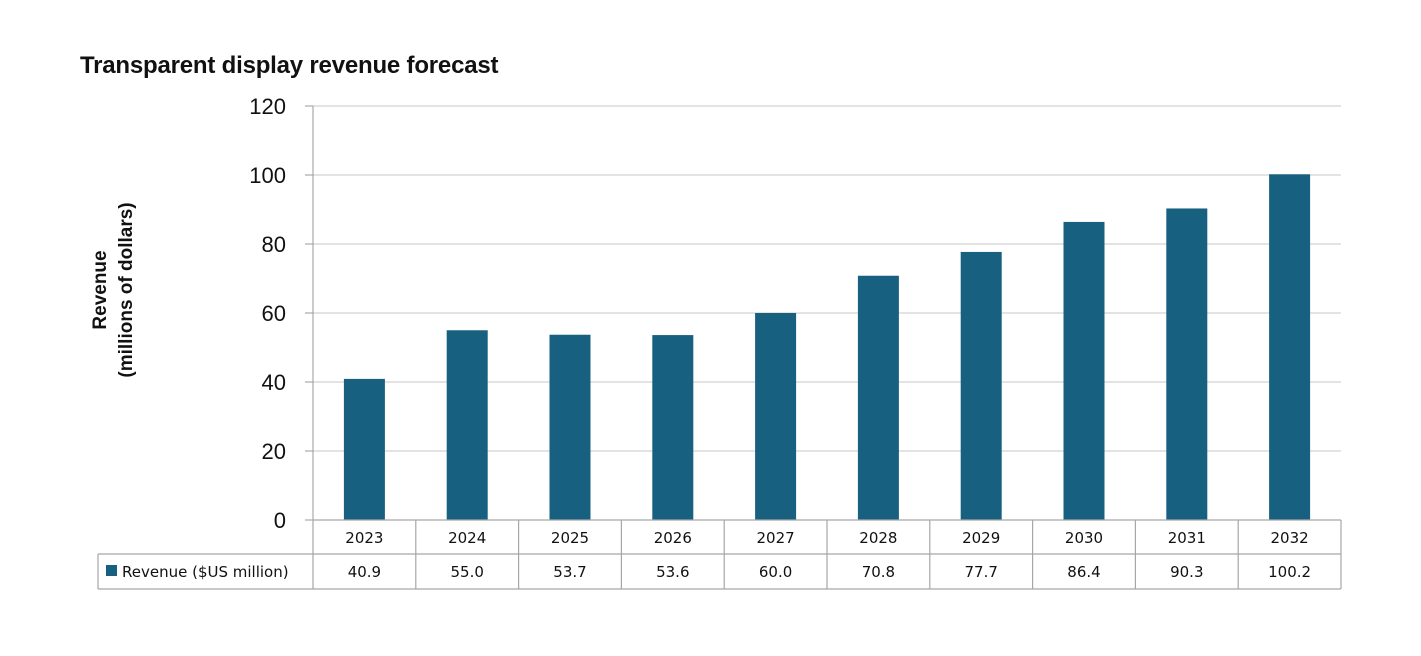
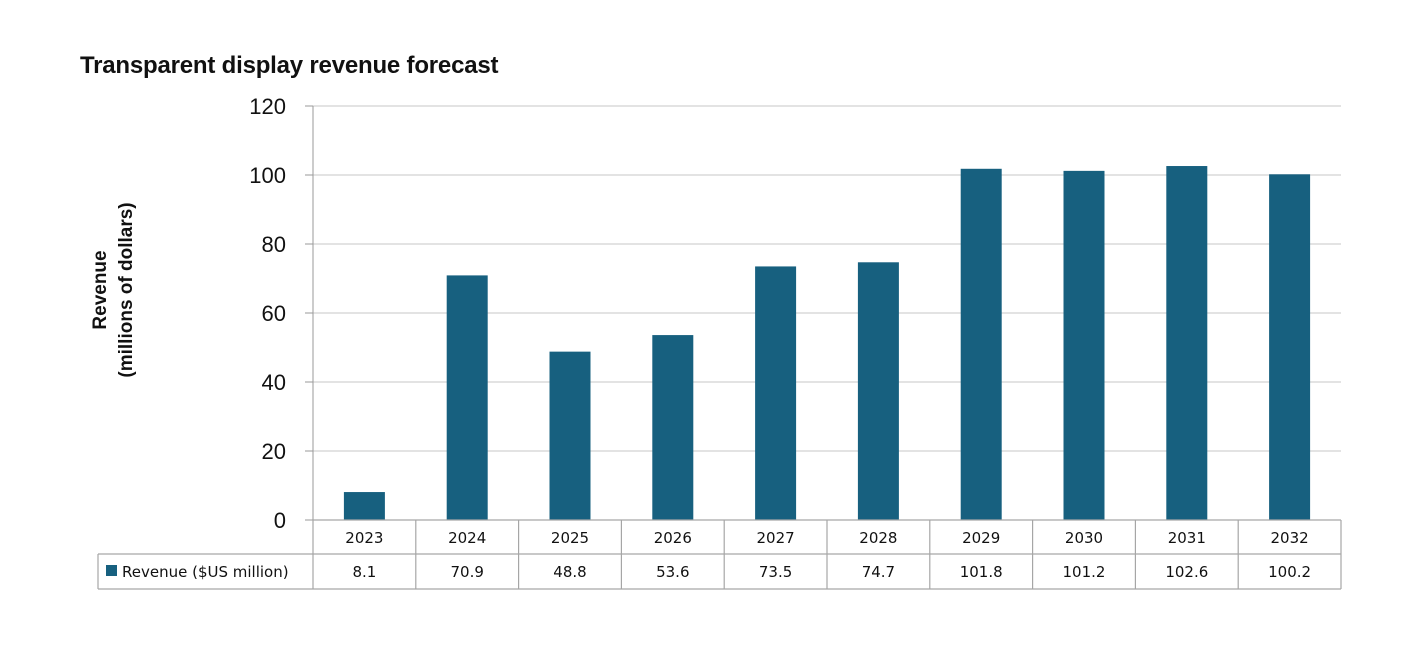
2023: 40.9 -> 8.1
2024: 55.0 -> 70.9
2025: 53.7 -> 48.8
2027: 60.0 -> 73.5
2028: 70.8 -> 74.7
2029: 77.7 -> 101.8
2030: 86.4 -> 101.2
2031: 90.3 -> 102.6
